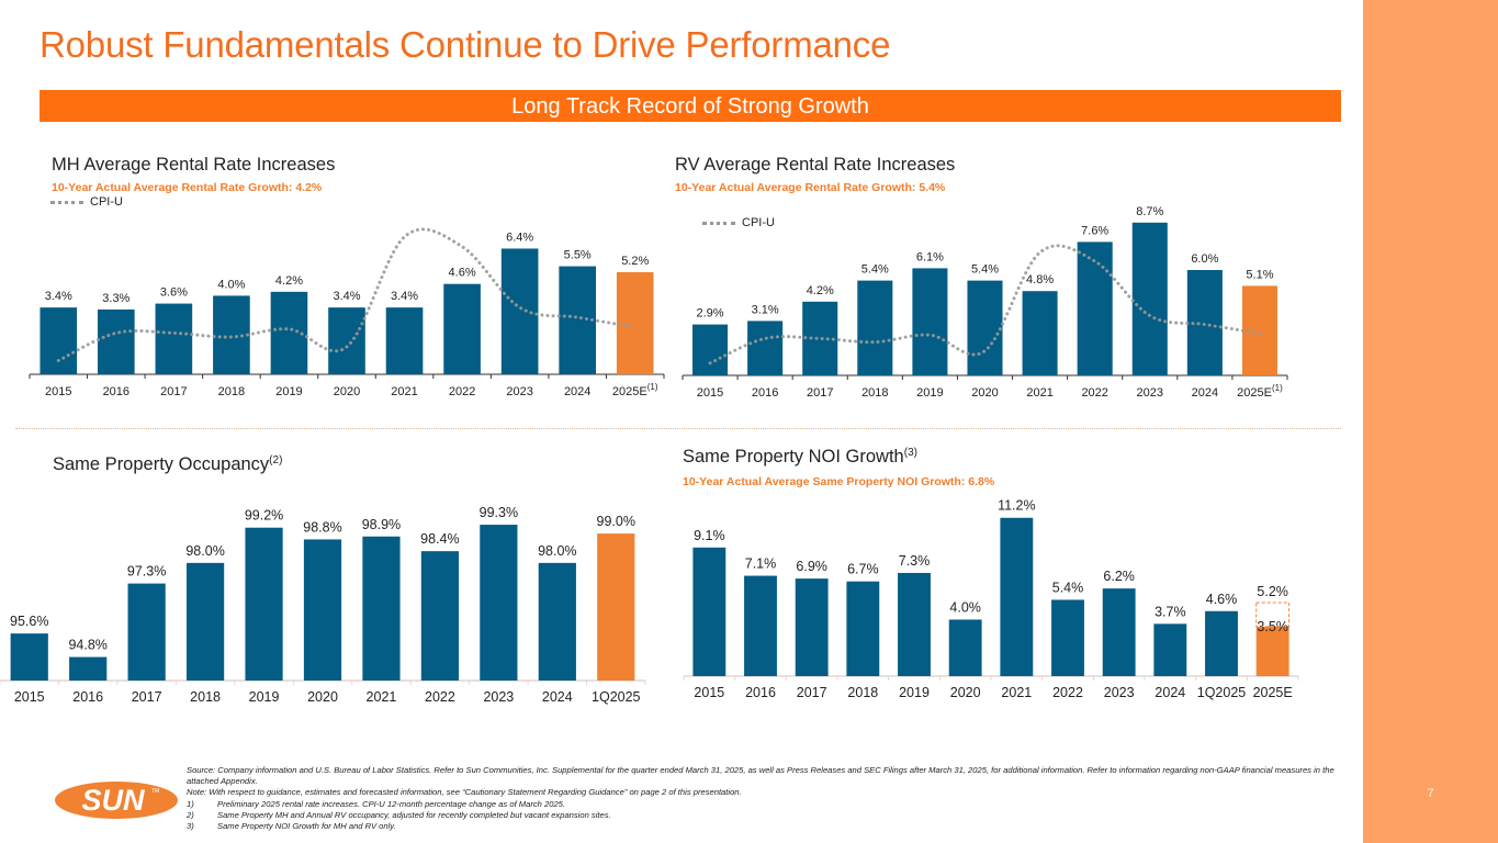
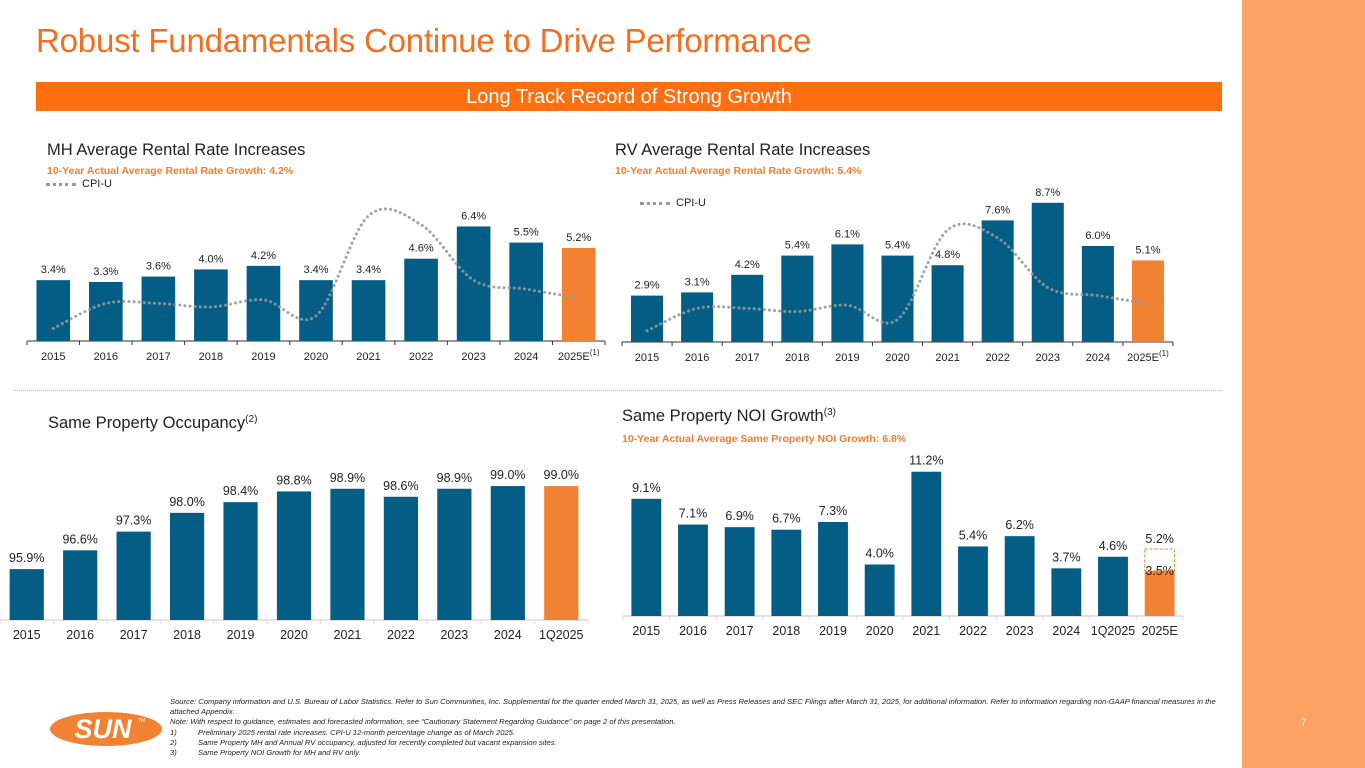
Same Property Occupancy(2)/2015: 95.6% -> 95.9%
Same Property Occupancy(2)/2016: 94.8% -> 96.6%
Same Property Occupancy(2)/2019: 99.2% -> 98.4%
Same Property Occupancy(2)/2022: 98.4% -> 98.6%
Same Property Occupancy(2)/2023: 99.3% -> 98.9%
Same Property Occupancy(2)/2024: 98.0% -> 99.0%
